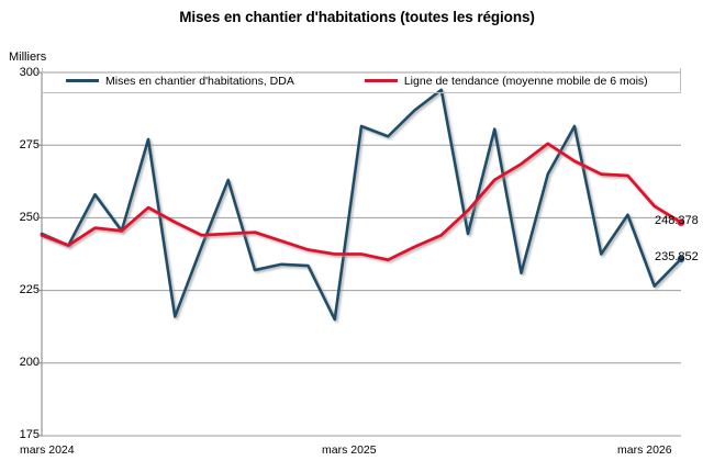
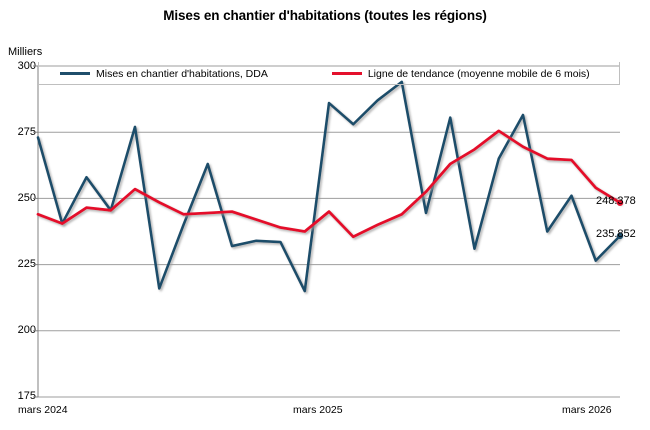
Mises en chantier d'habitations, DDA/mars 2024: 244 -> 273
Mises en chantier d'habitations, DDA/mars 2025: 282 -> 286
Ligne de tendance (moyenne mobile de 6 mois)/mars 2025: 238 -> 245
